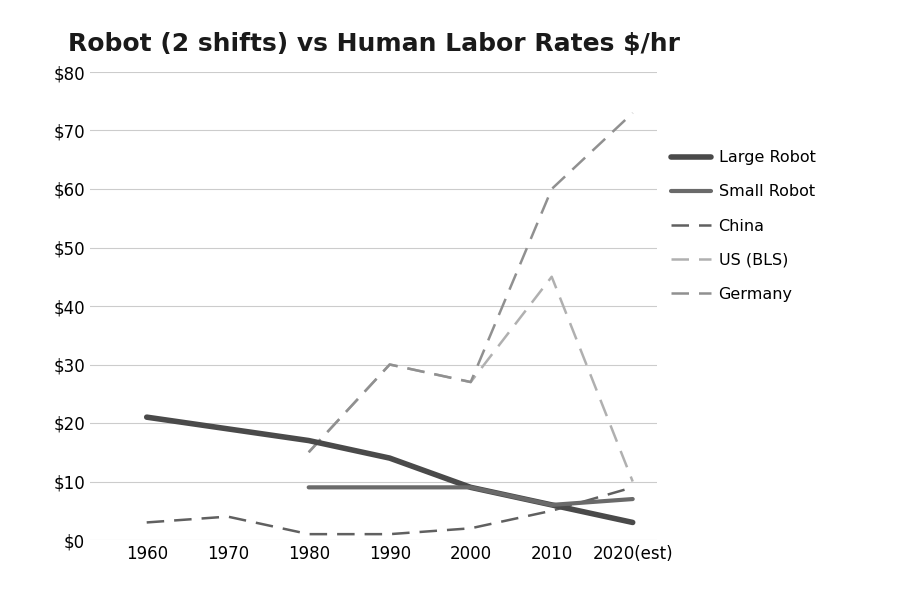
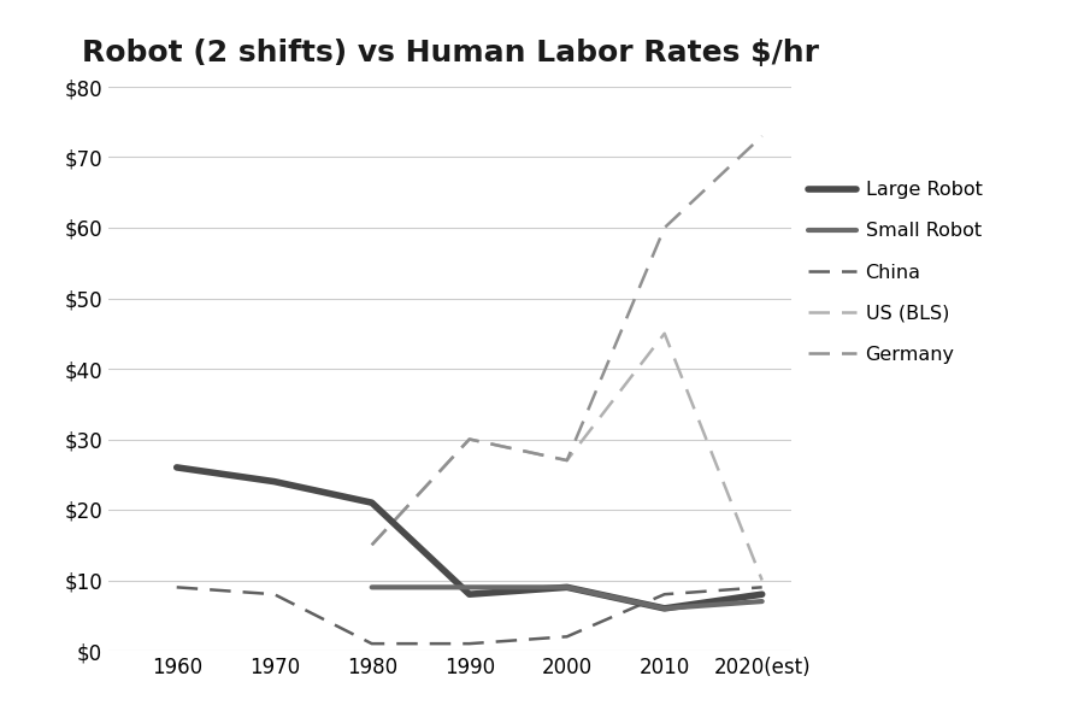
Large Robot/1960: $21 -> $26
China/1960: $3 -> $9
Large Robot/1970: $19 -> $24
China/1970: $4 -> $8
Large Robot/1980: $17 -> $21
Large Robot/1990: $14 -> $8
China/2010: $5 -> $8
Large Robot/2020(est): $3 -> $8
